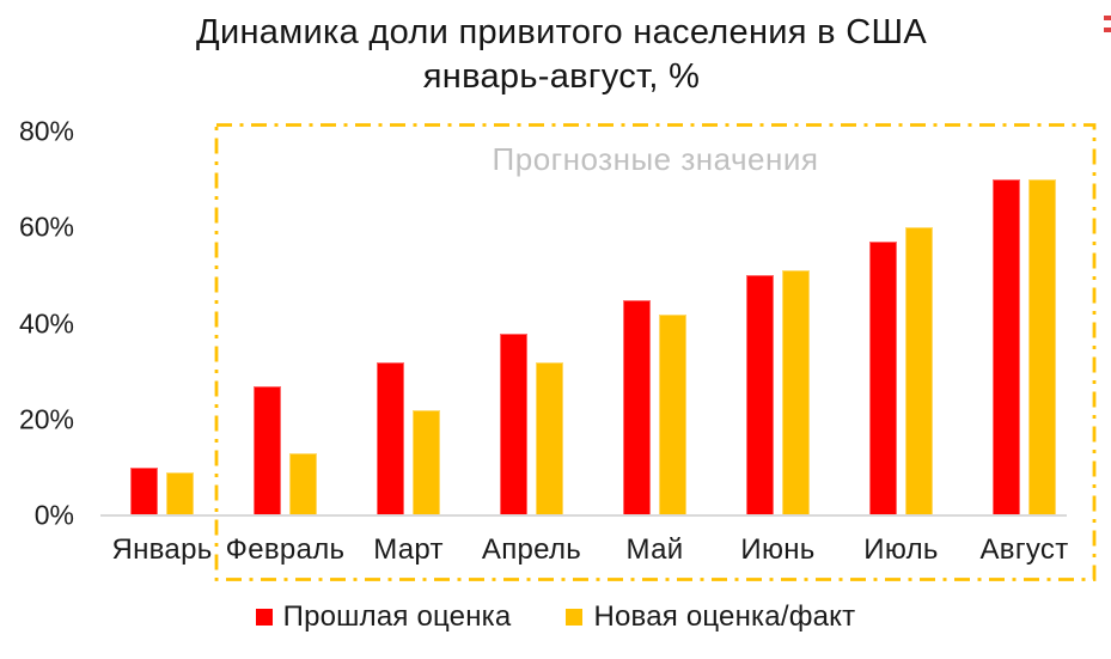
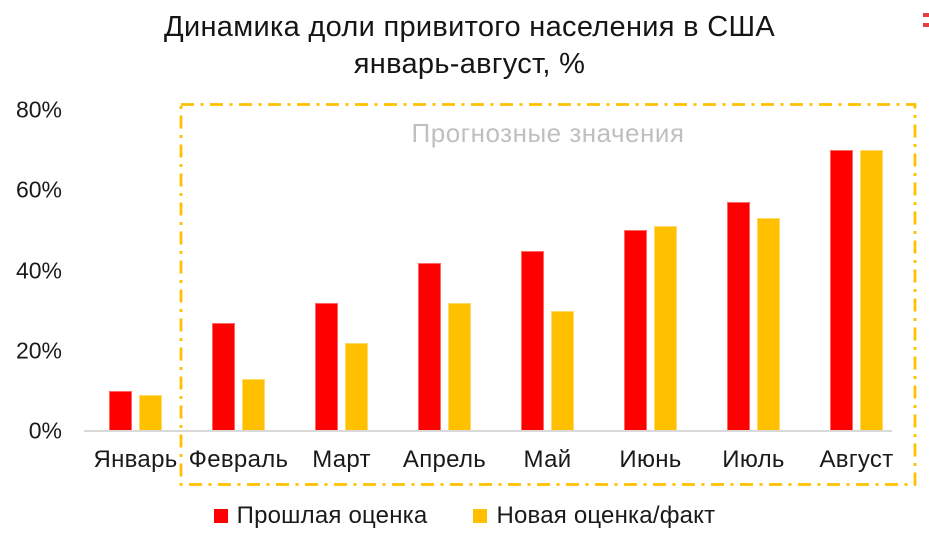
Прошлая оценка/Апрель: 38% -> 42%
Новая оценка/факт/Май: 42% -> 30%
Новая оценка/факт/Июль: 60% -> 53%
